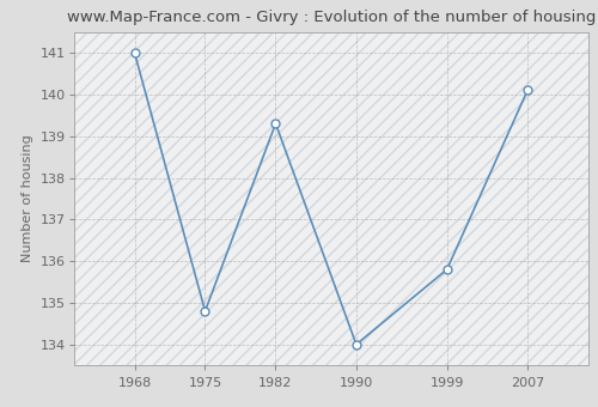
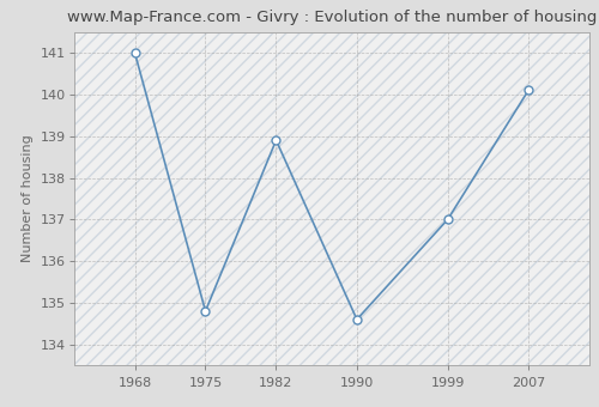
1982: 139.3 -> 138.9
1990: 134.0 -> 134.6
1999: 135.8 -> 137.0
